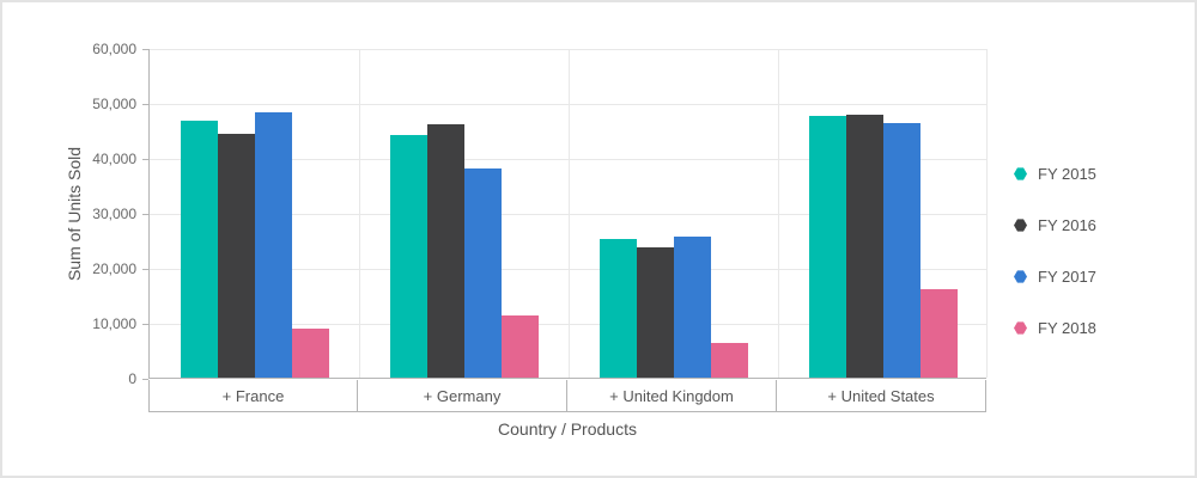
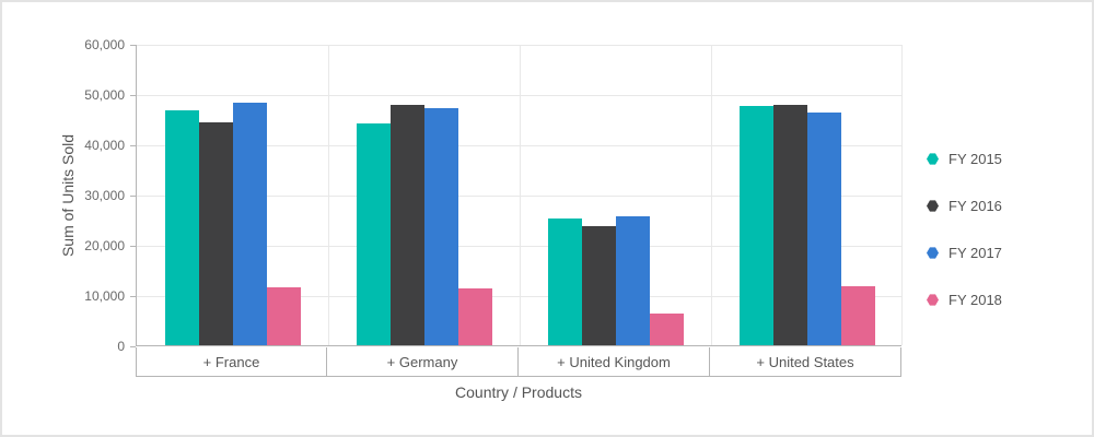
FY 2018/+ France: 9000 -> 12000
FY 2016/+ Germany: 46000 -> 48000
FY 2017/+ Germany: 38000 -> 47000
FY 2018/+ United States: 16000 -> 12000
